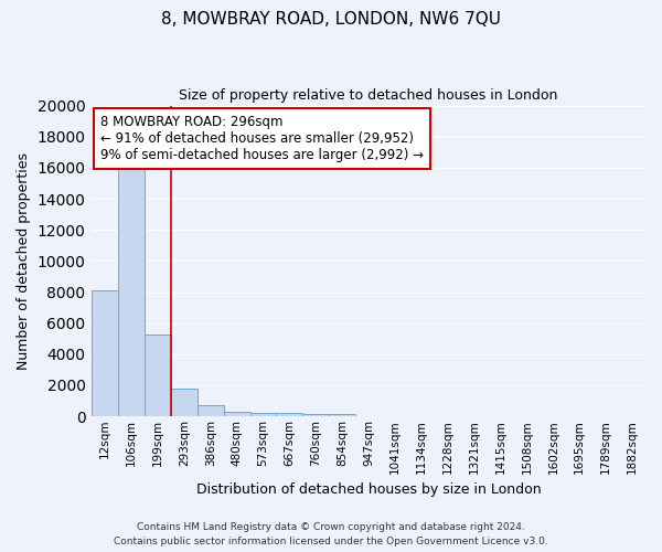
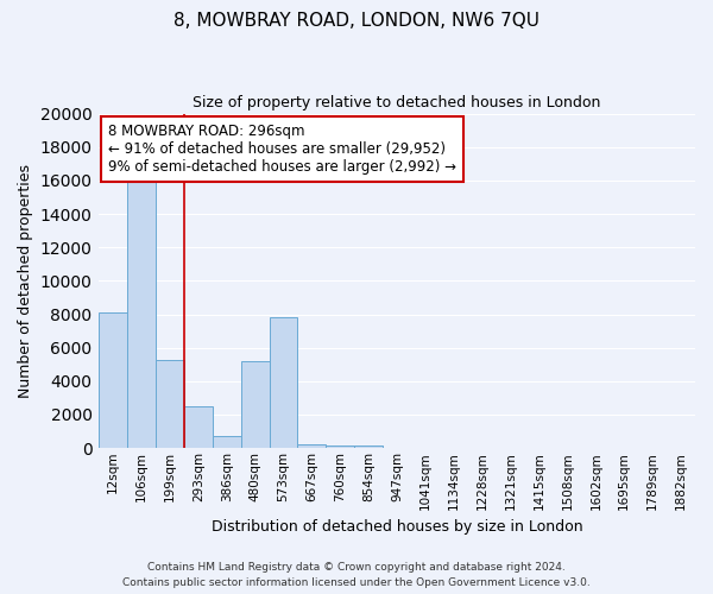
293sqm: 1800 -> 2500
480sqm: 300 -> 5200
573sqm: 200 -> 7800
